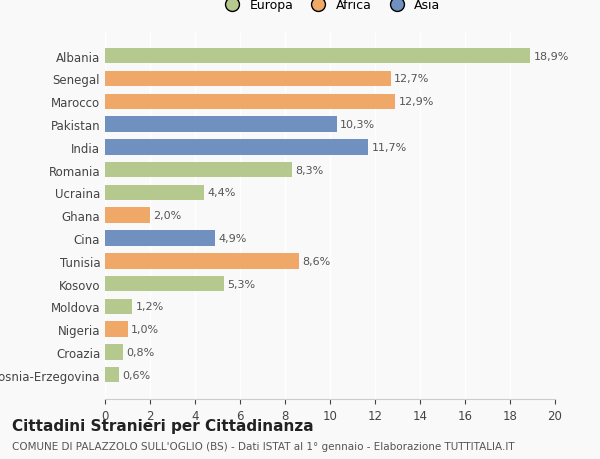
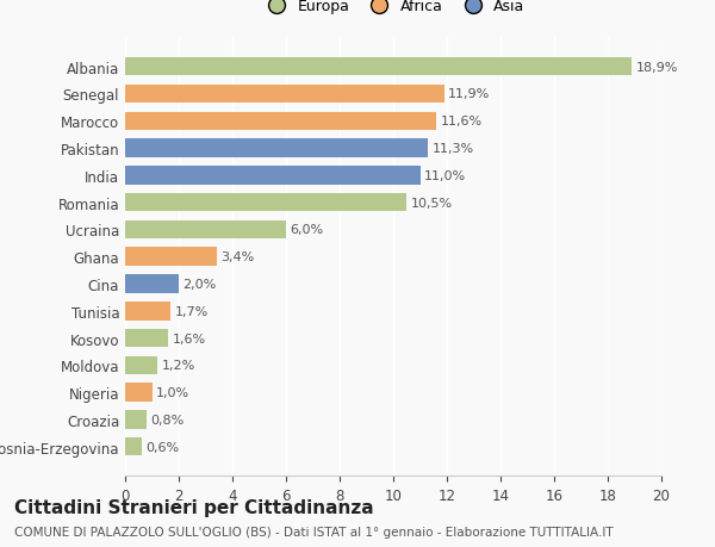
Senegal: 12,7% -> 11,9%
Marocco: 12,9% -> 11,6%
Pakistan: 10,3% -> 11,3%
India: 11,7% -> 11,0%
Romania: 8,3% -> 10,5%
Ucraina: 4,4% -> 6,0%
Ghana: 2,0% -> 3,4%
Cina: 4,9% -> 2,0%
Tunisia: 8,6% -> 1,7%
Kosovo: 5,3% -> 1,6%
